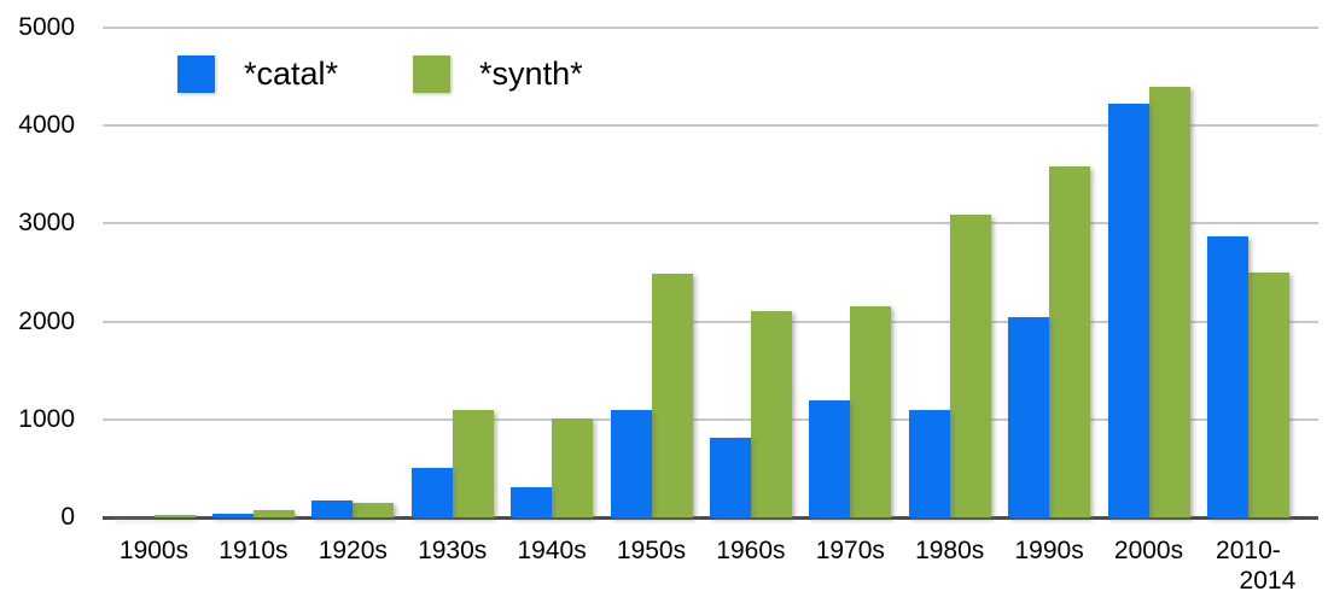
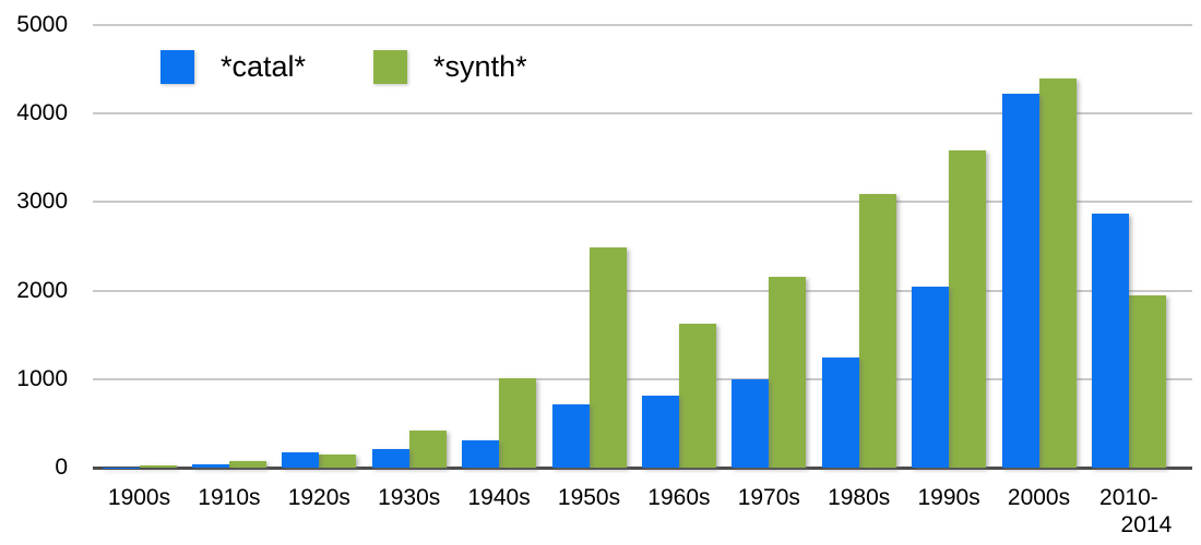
*catal*/1930s: 500 -> 200
*synth*/1930s: 1100 -> 400
*catal*/1950s: 1100 -> 700
*synth*/1960s: 2100 -> 1600
*catal*/1970s: 1200 -> 1000
*catal*/1980s: 1100 -> 1200
*synth*/2010- 2014: 2500 -> 2000
